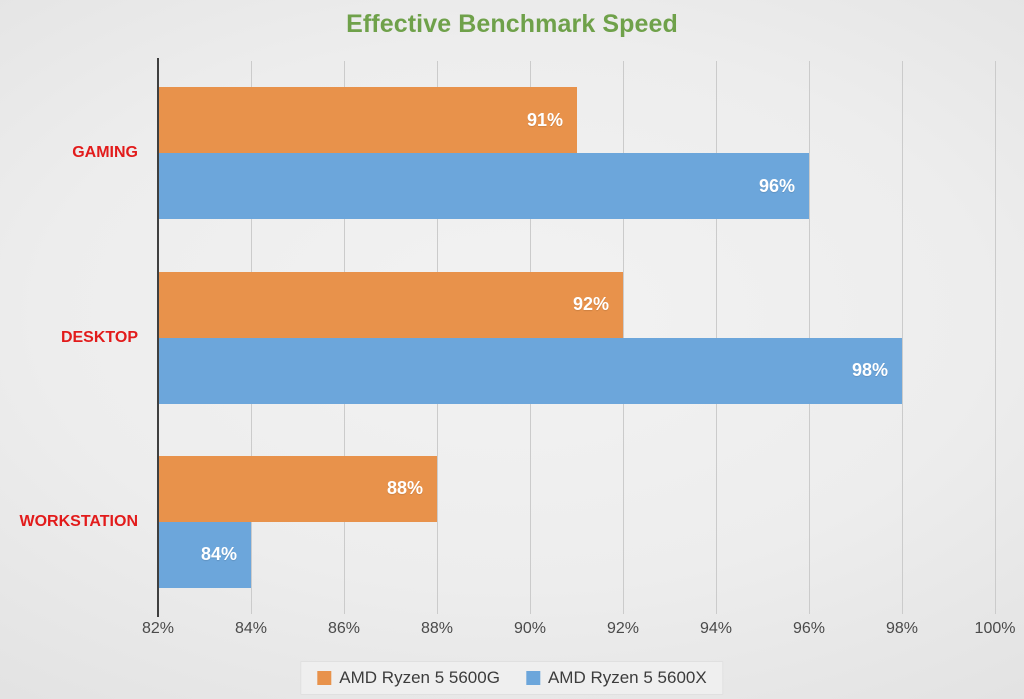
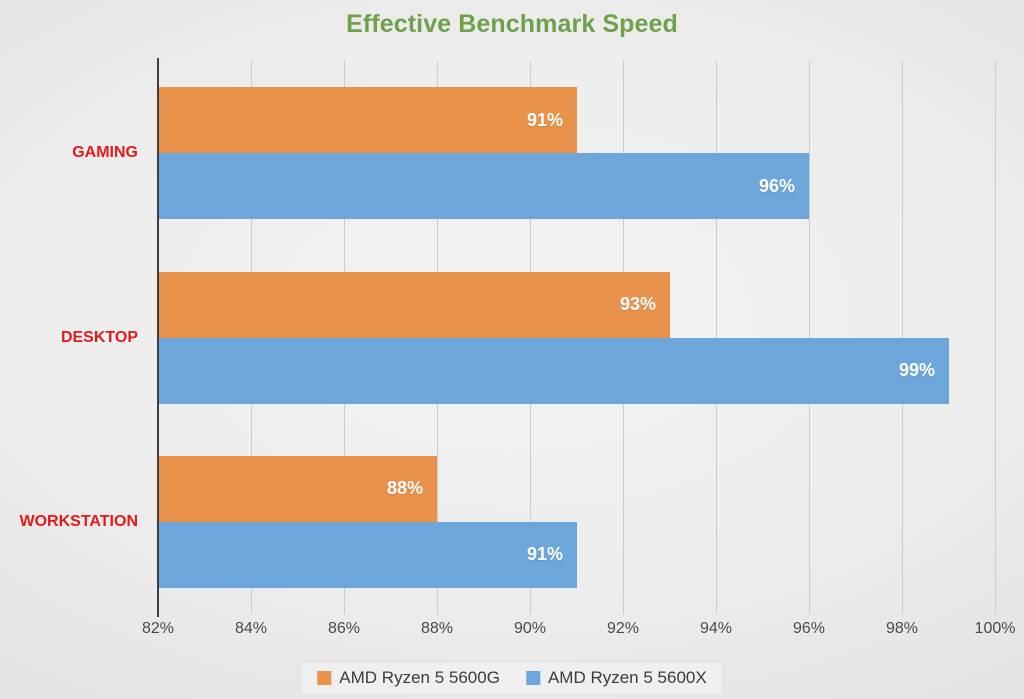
AMD Ryzen 5 5600G/DESKTOP: 92% -> 93%
AMD Ryzen 5 5600X/DESKTOP: 98% -> 99%
AMD Ryzen 5 5600X/WORKSTATION: 84% -> 91%
